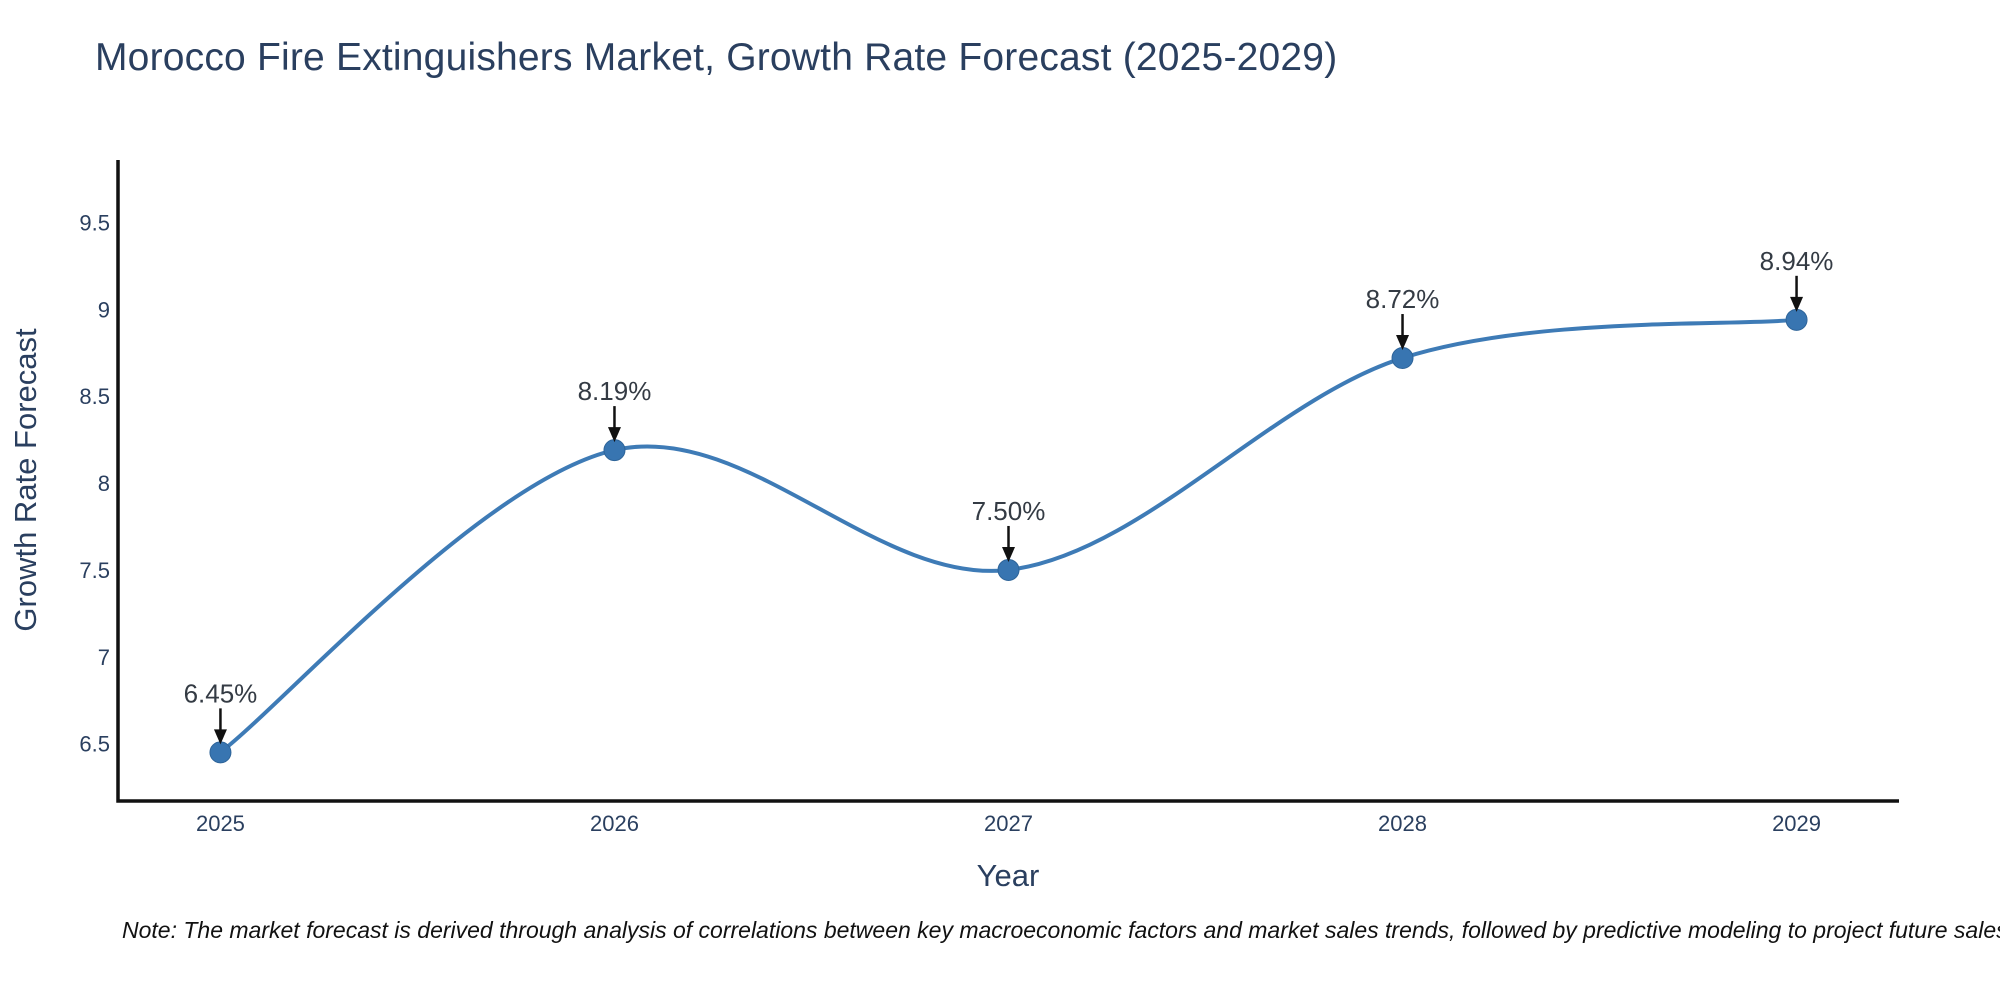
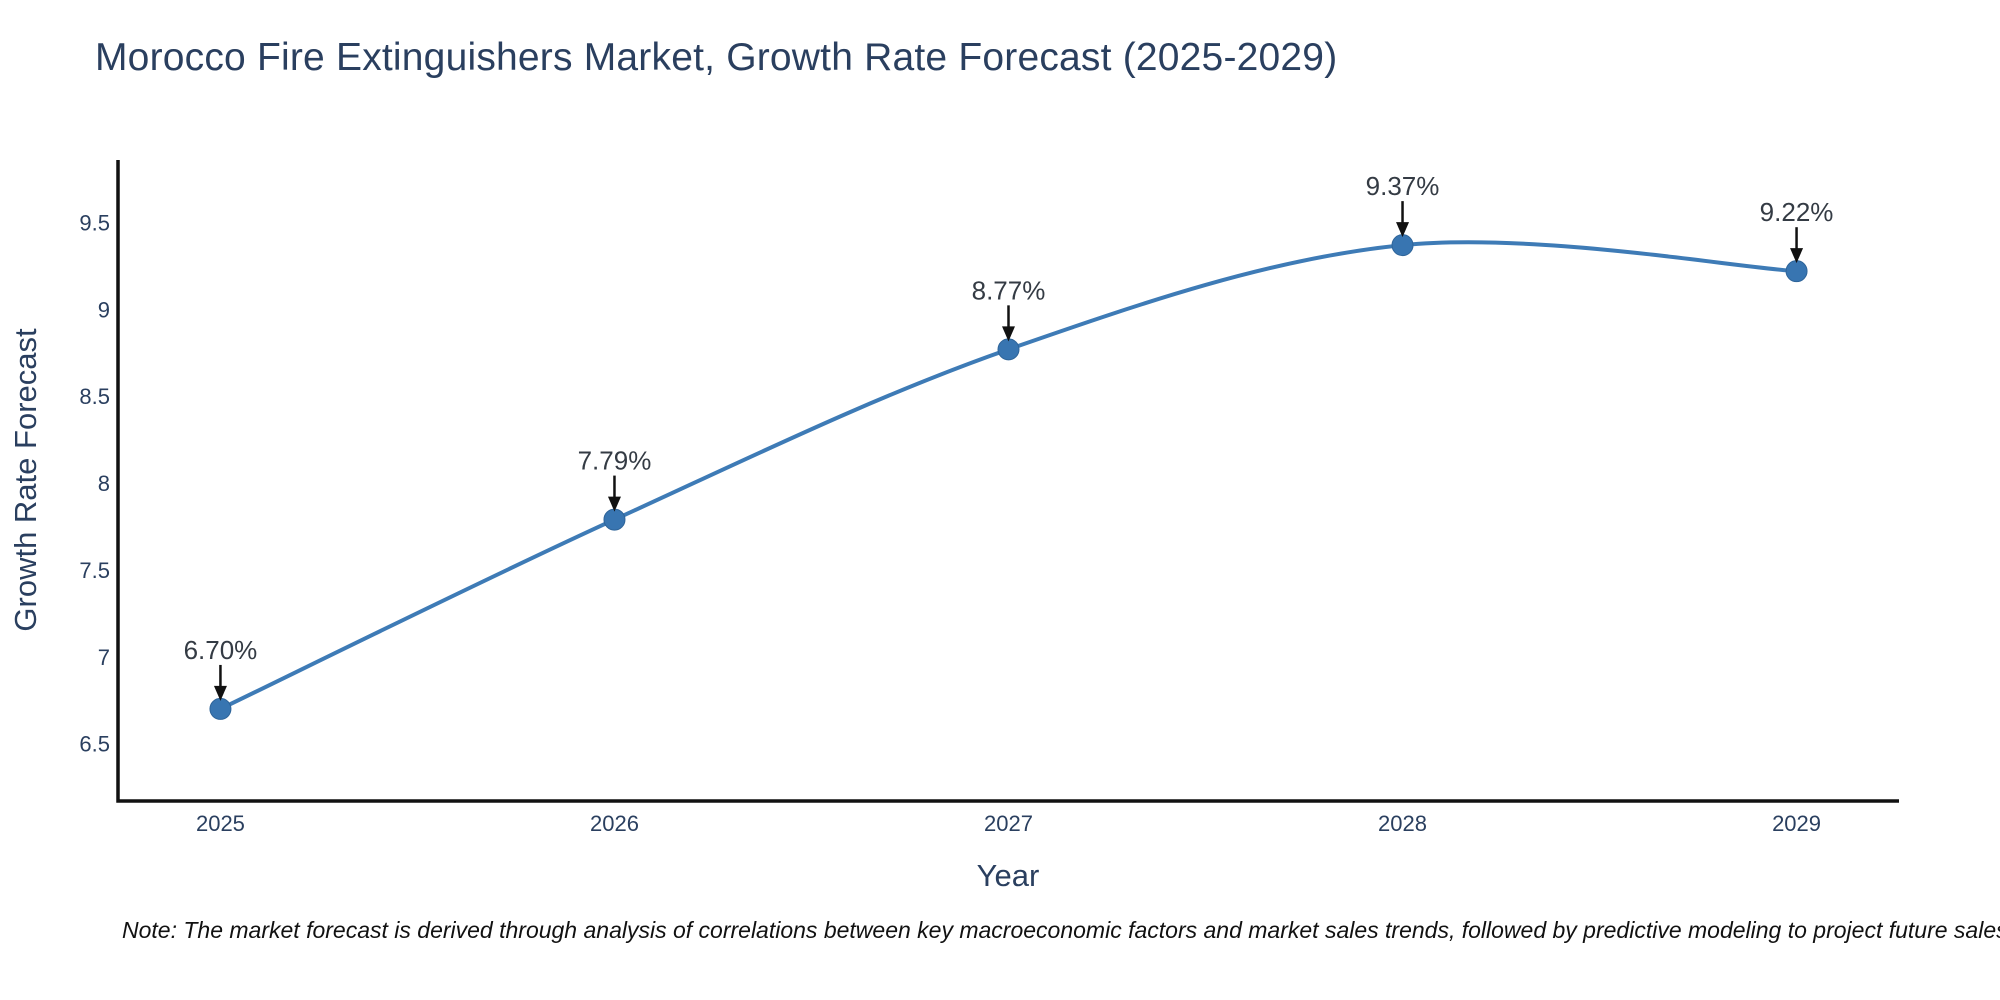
2025: 6.45% -> 6.70%
2026: 8.19% -> 7.79%
2027: 7.50% -> 8.77%
2028: 8.72% -> 9.37%
2029: 8.94% -> 9.22%
